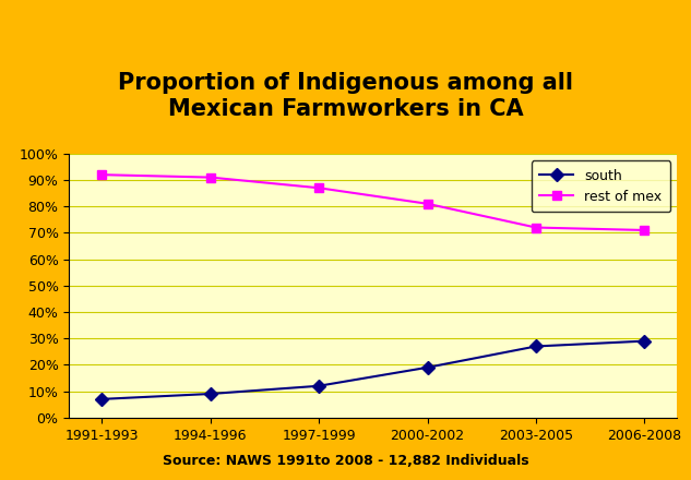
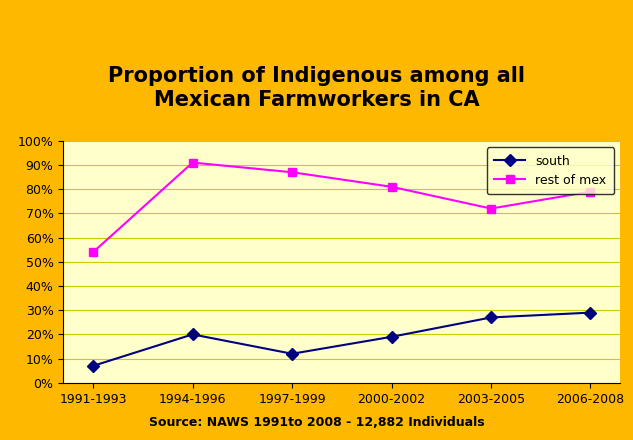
rest of mex/1991-1993: 92% -> 54%
south/1994-1996: 9% -> 20%
rest of mex/2006-2008: 71% -> 79%
